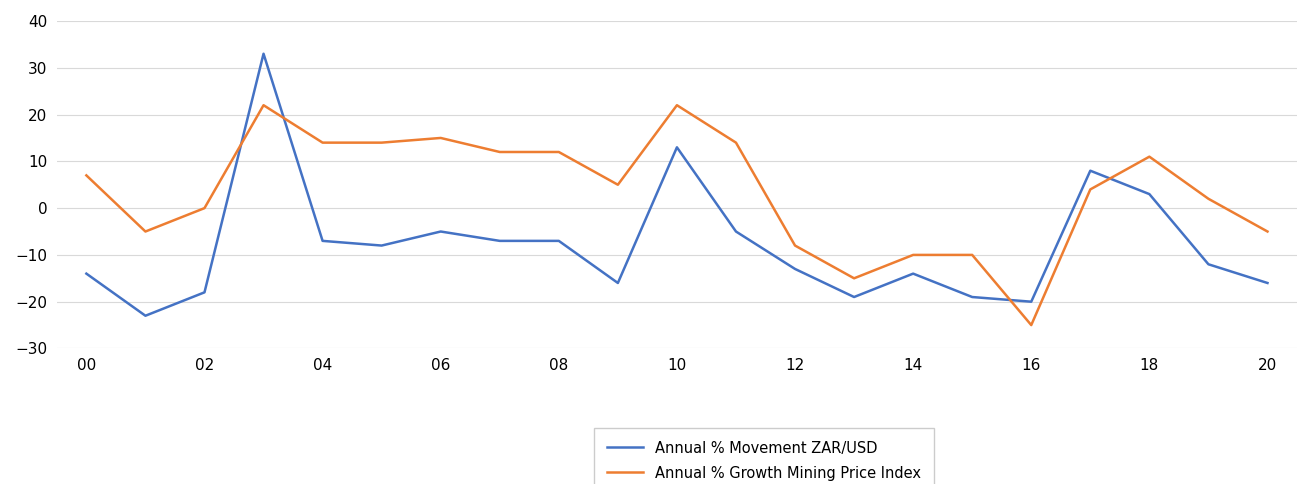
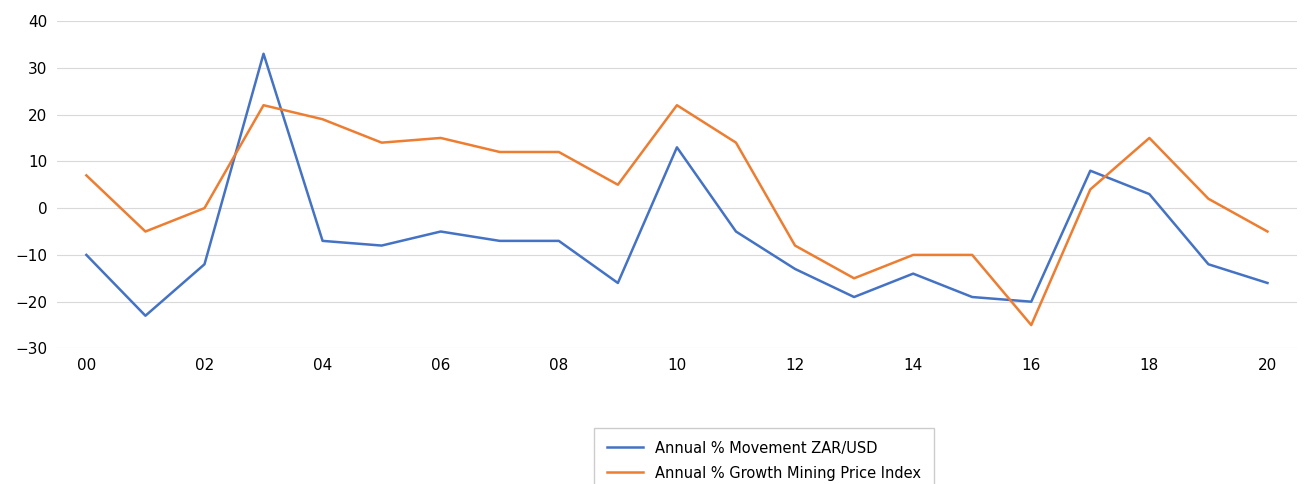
Annual % Movement ZAR/USD/00: -14 -> -10
Annual % Movement ZAR/USD/02: -18 -> -12
Annual % Growth Mining Price Index/04: 14 -> 19
Annual % Growth Mining Price Index/18: 11 -> 15
